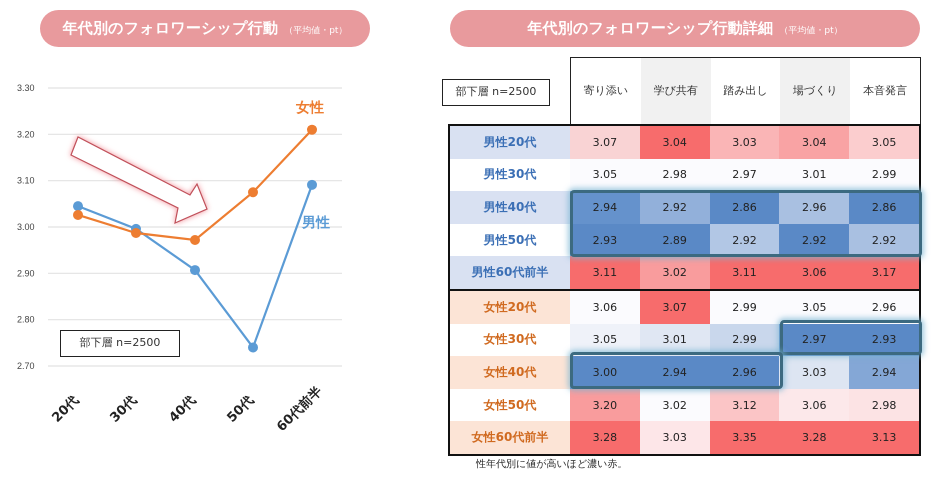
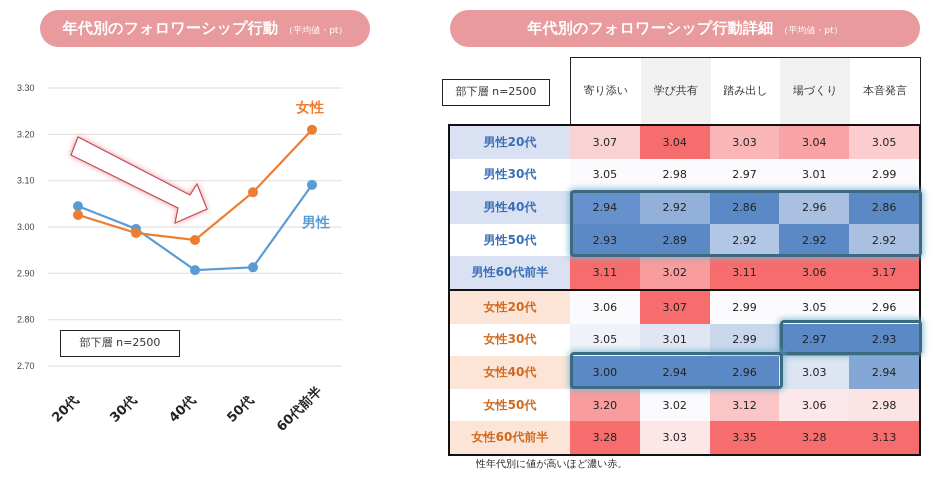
男性/50代: 2.74 -> 2.91
